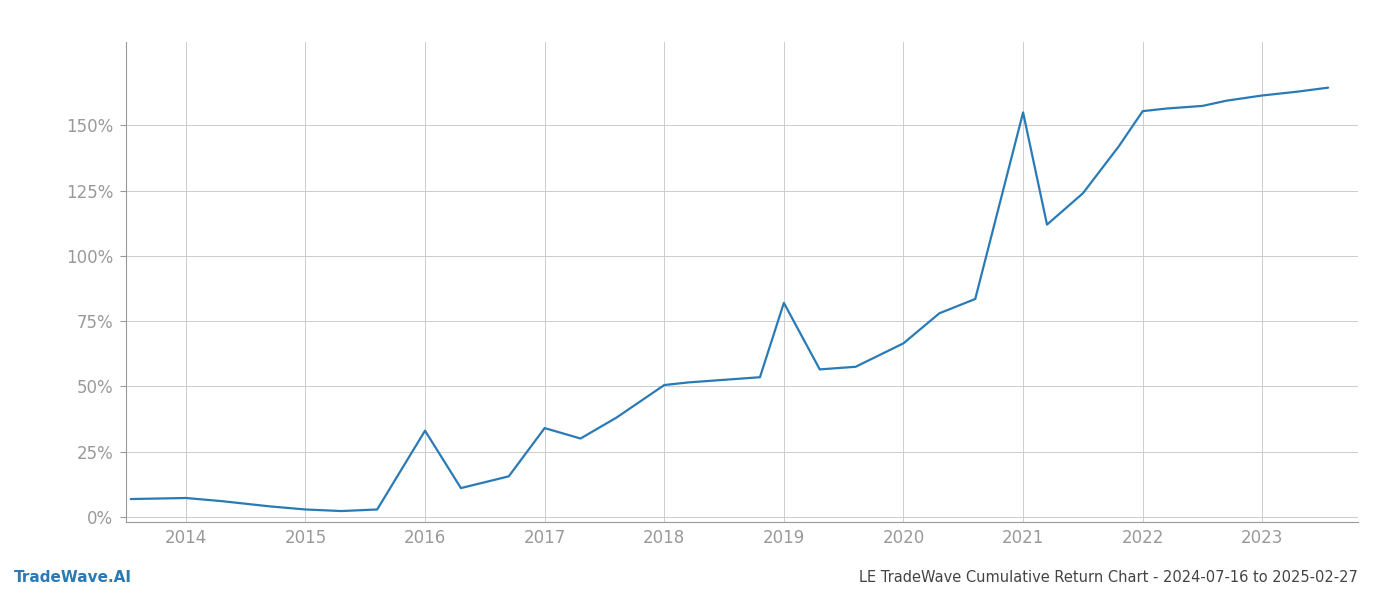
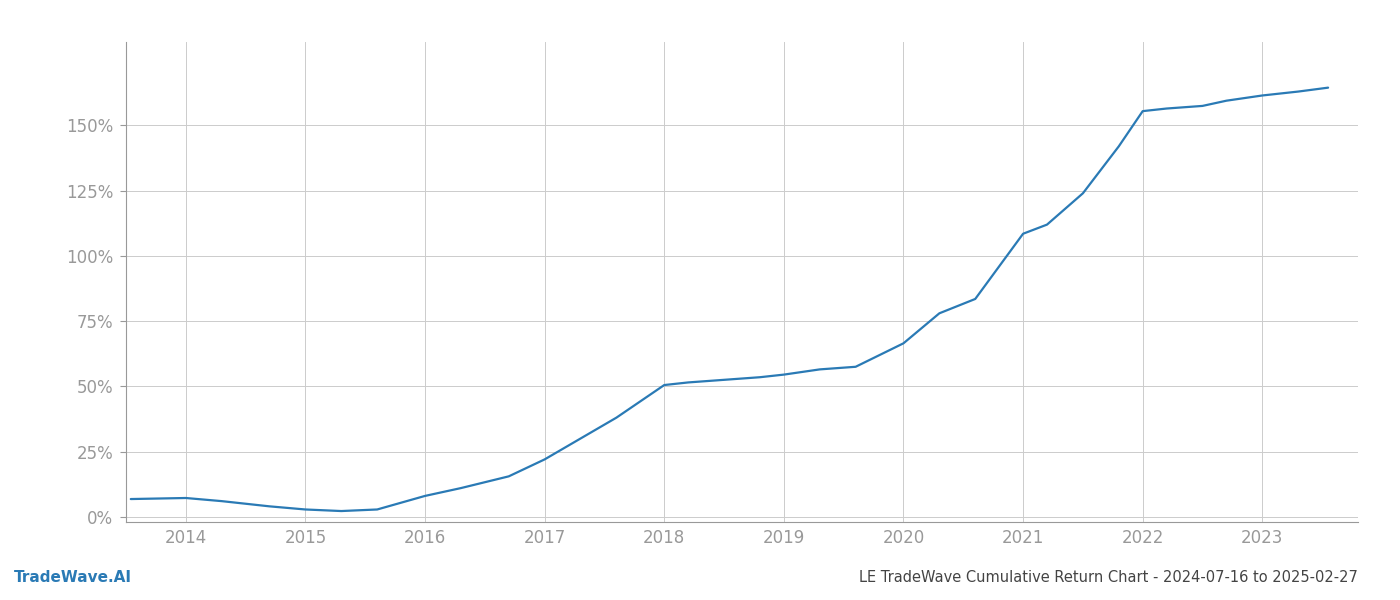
2016: 33.0% -> 8.0%
2017: 34.0% -> 22.0%
2019: 82.0% -> 54.5%
2021: 155.0% -> 108.5%
